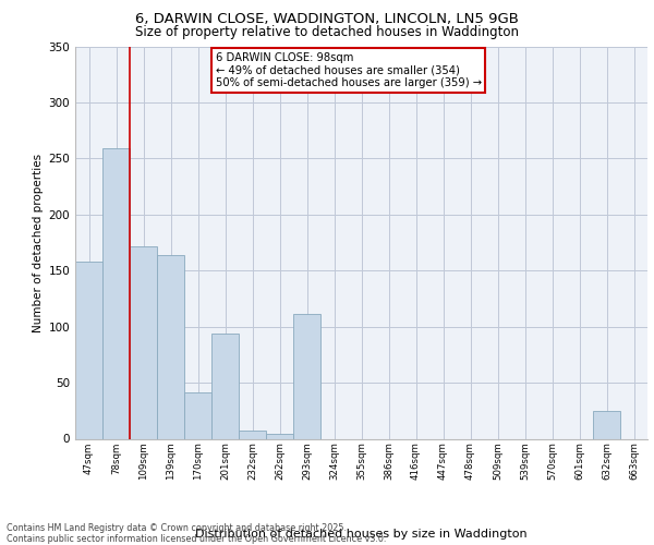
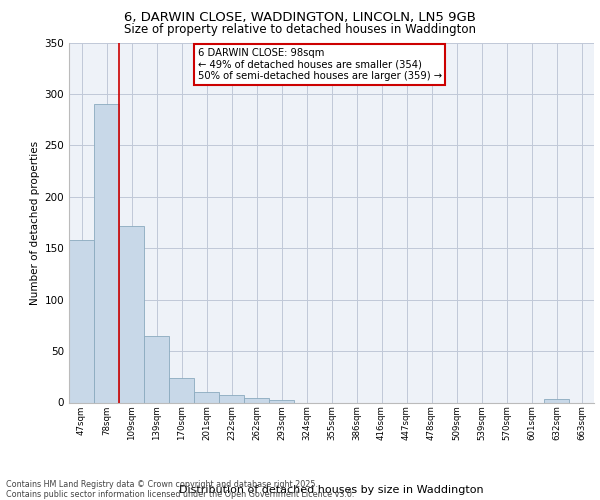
78sqm: 259 -> 290
139sqm: 164 -> 65
170sqm: 41 -> 24
201sqm: 94 -> 10
293sqm: 111 -> 2
632sqm: 25 -> 3
